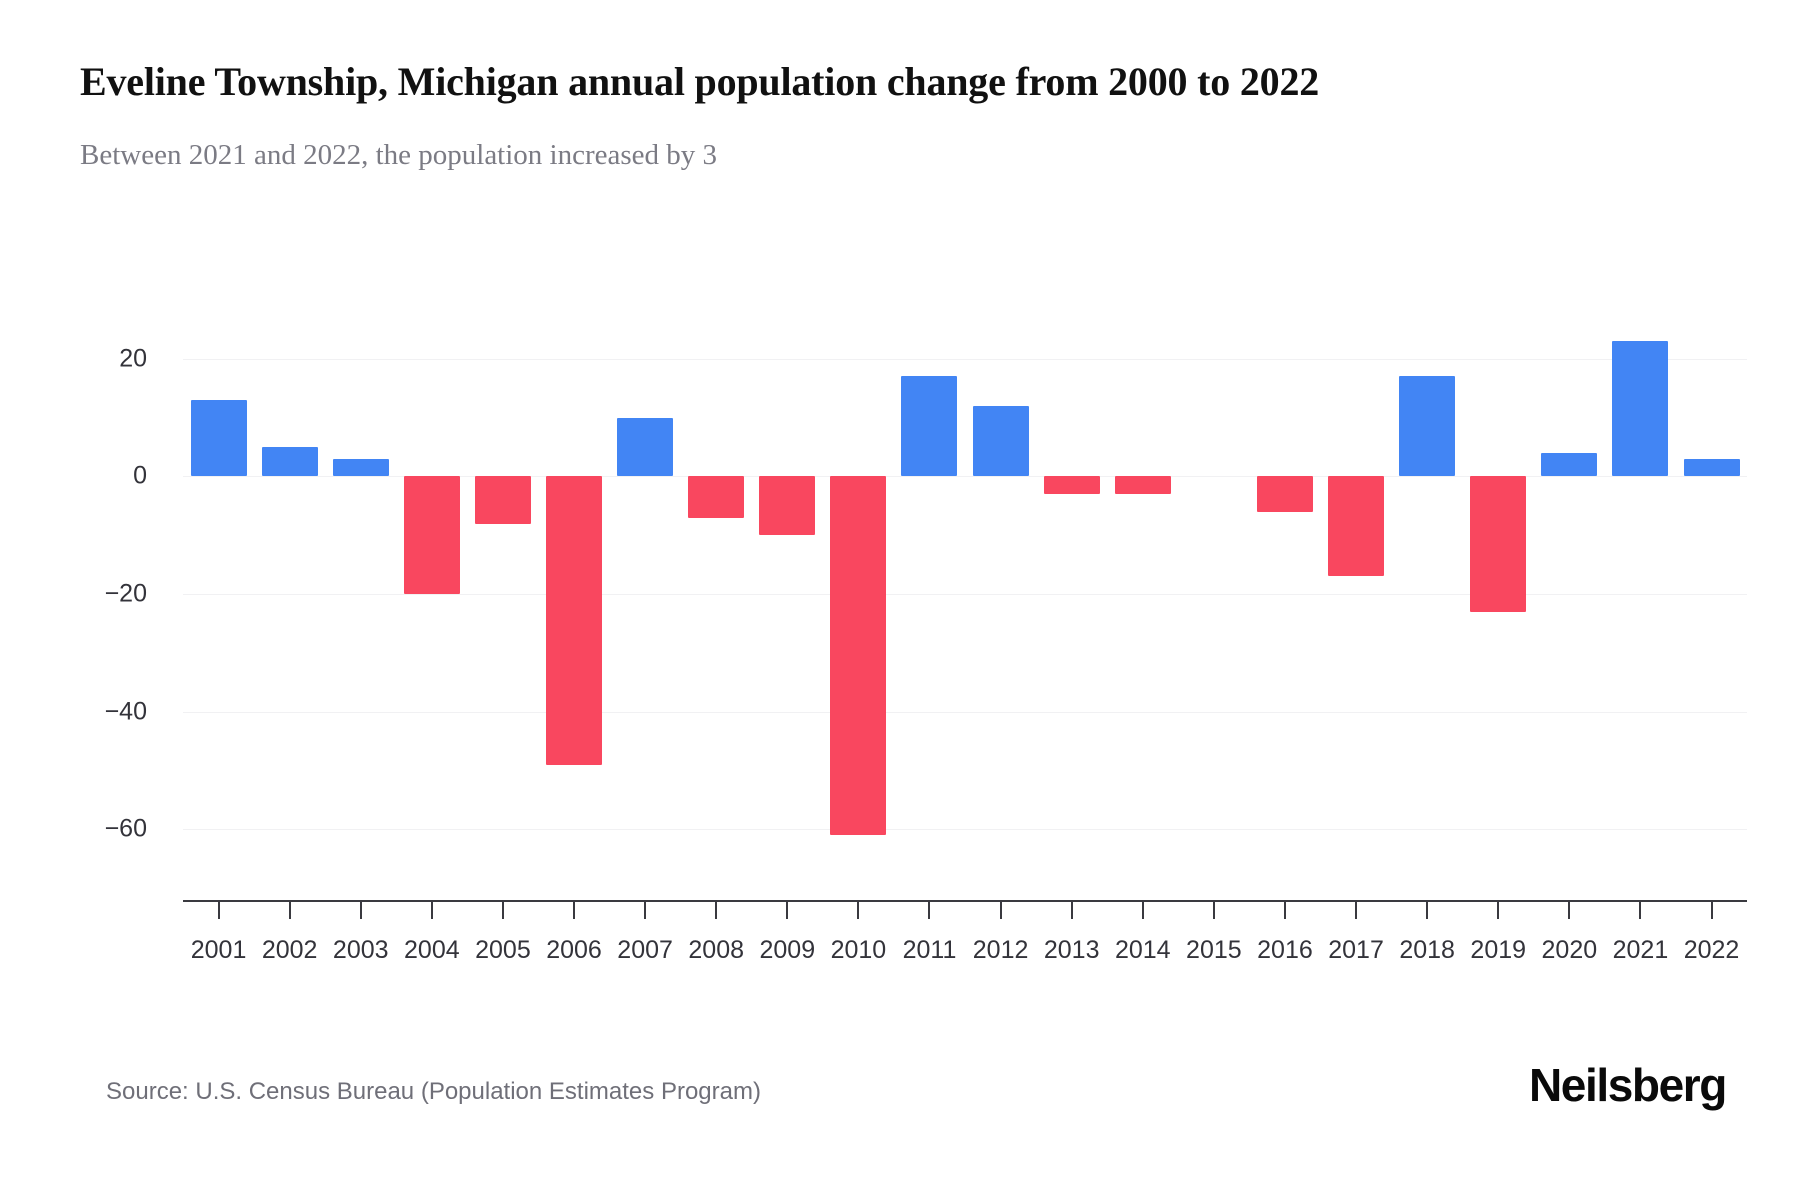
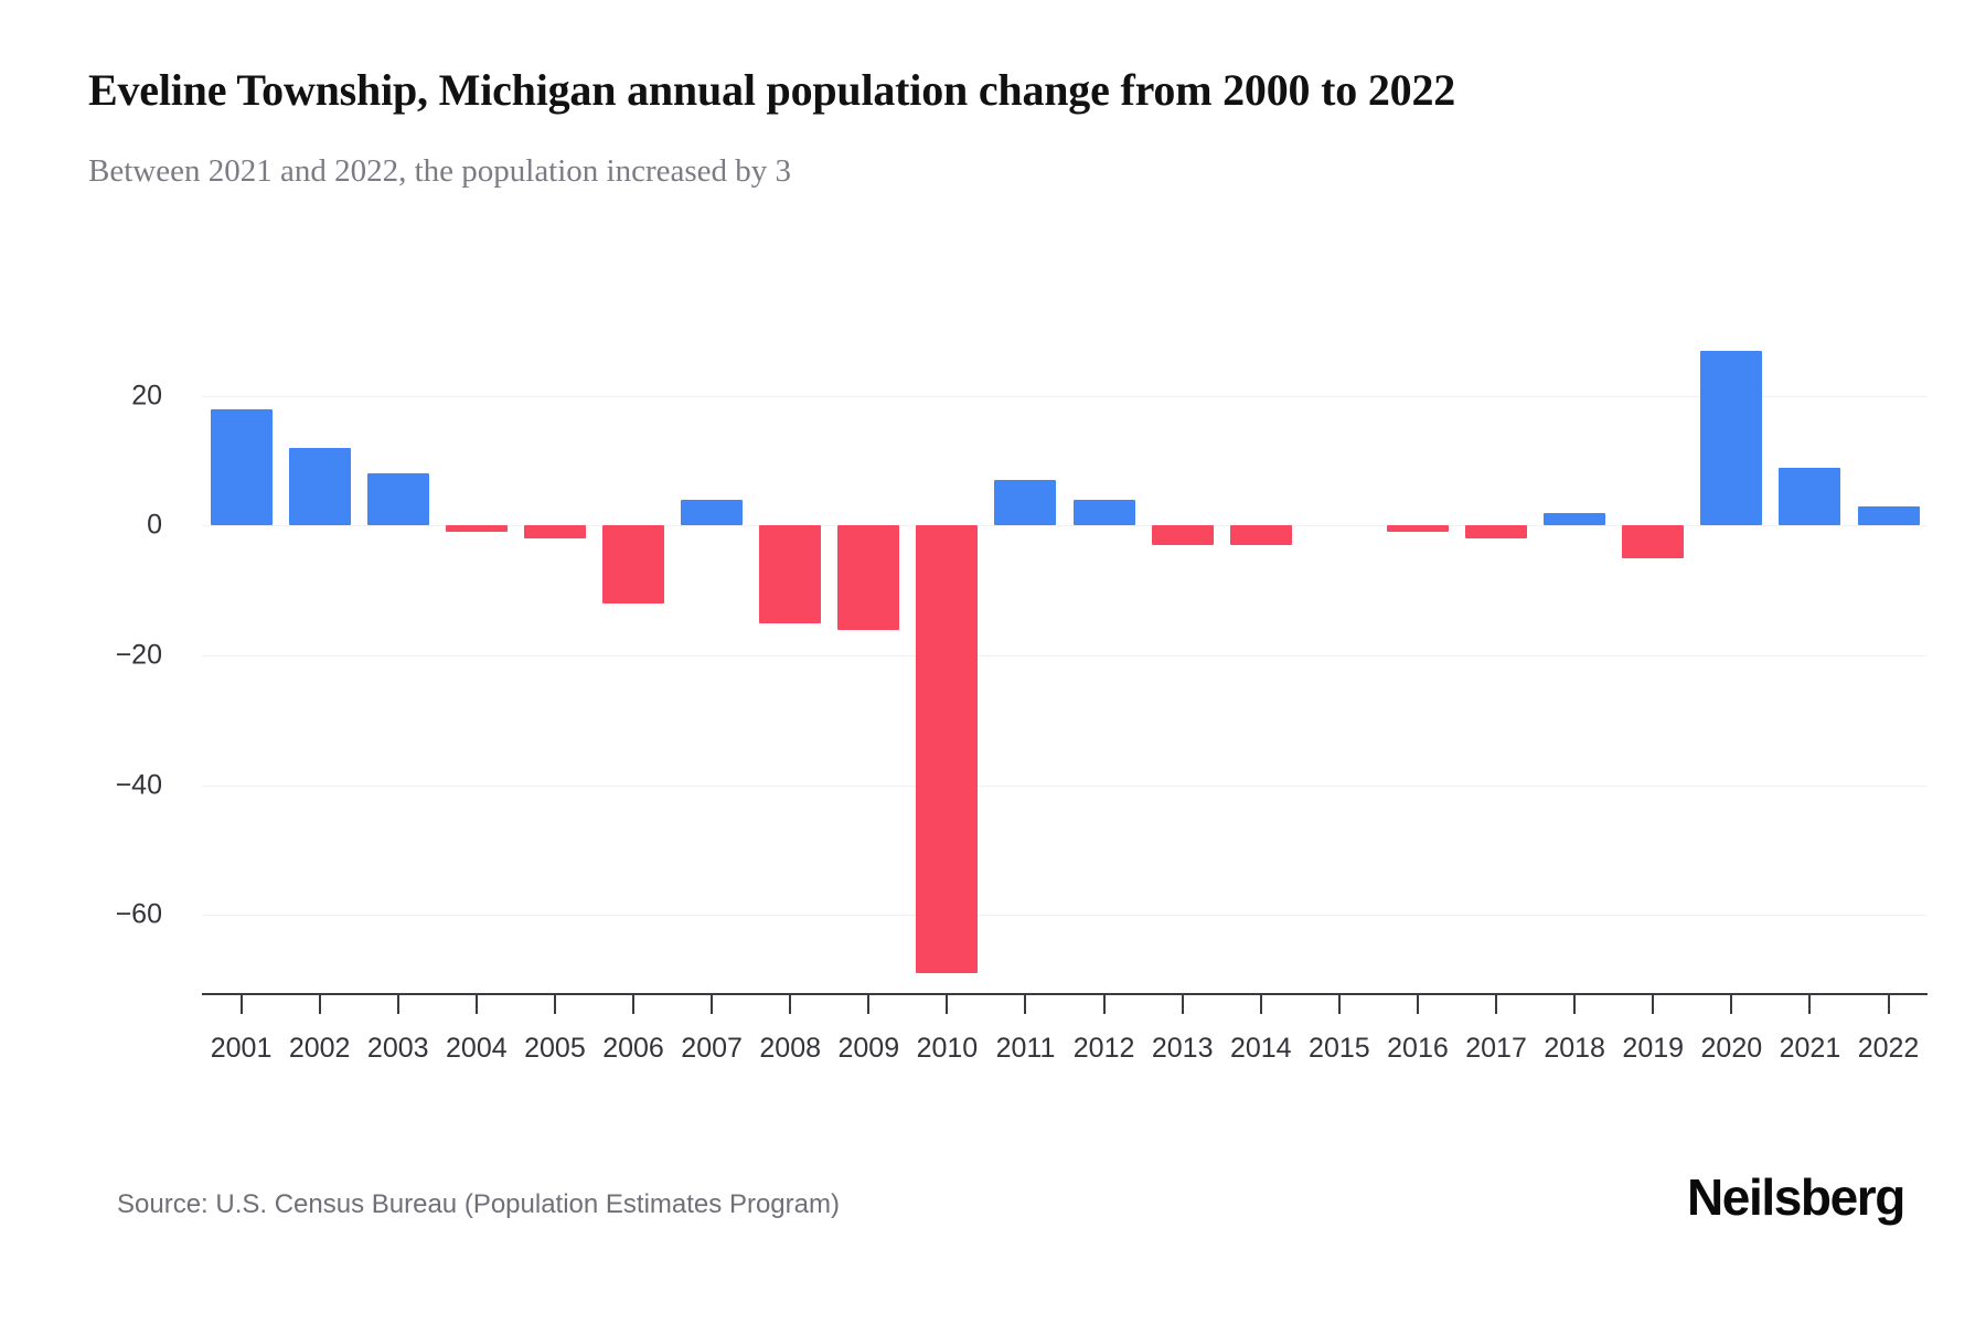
2001: 13 -> 18
2002: 5 -> 12
2003: 3 -> 8
2004: -20 -> -1
2005: -8 -> -2
2006: -49 -> -12
2007: 10 -> 4
2008: -7 -> -15
2009: -10 -> -16
2010: -61 -> -69
2011: 17 -> 7
2012: 12 -> 4
2016: -6 -> -1
2017: -17 -> -2
2018: 17 -> 2
2019: -23 -> -5
2020: 4 -> 27
2021: 23 -> 9
